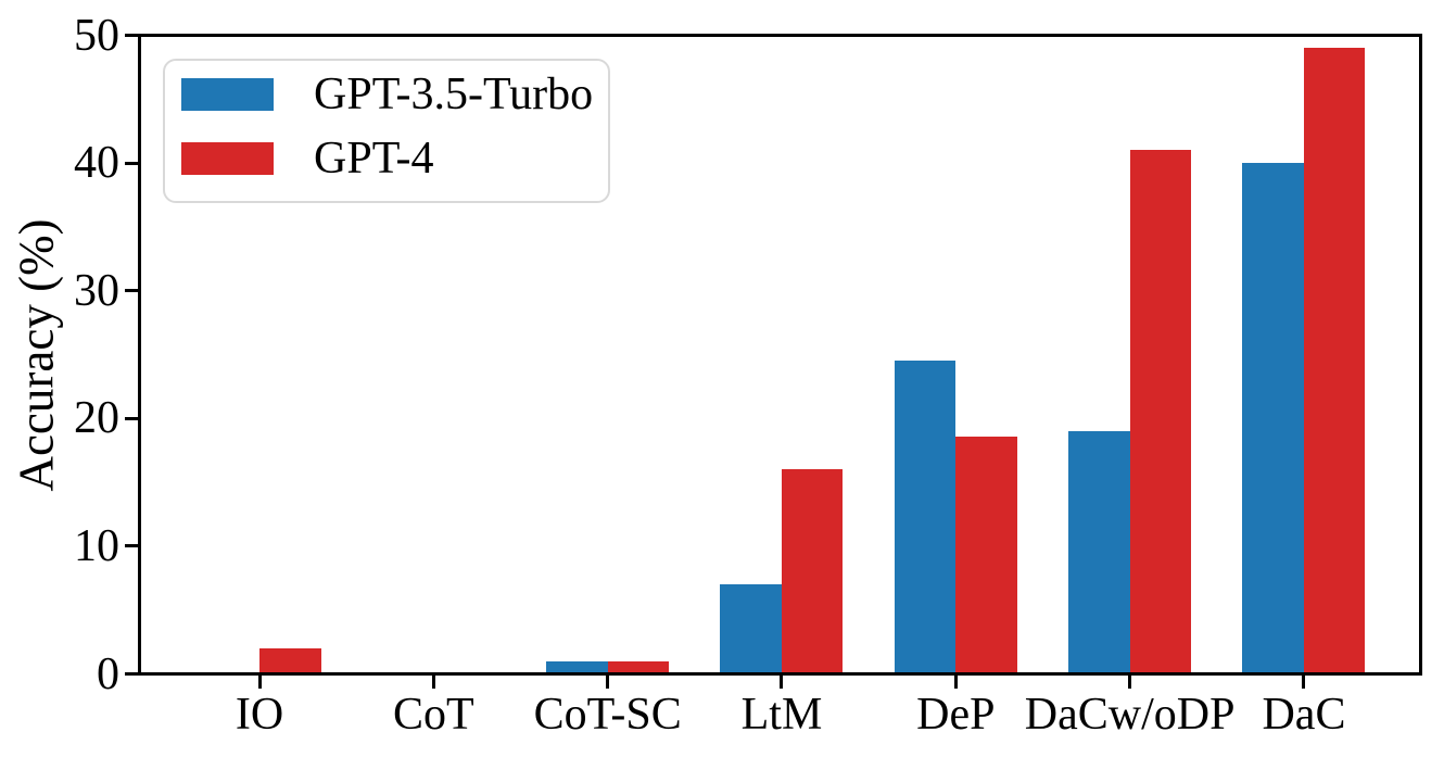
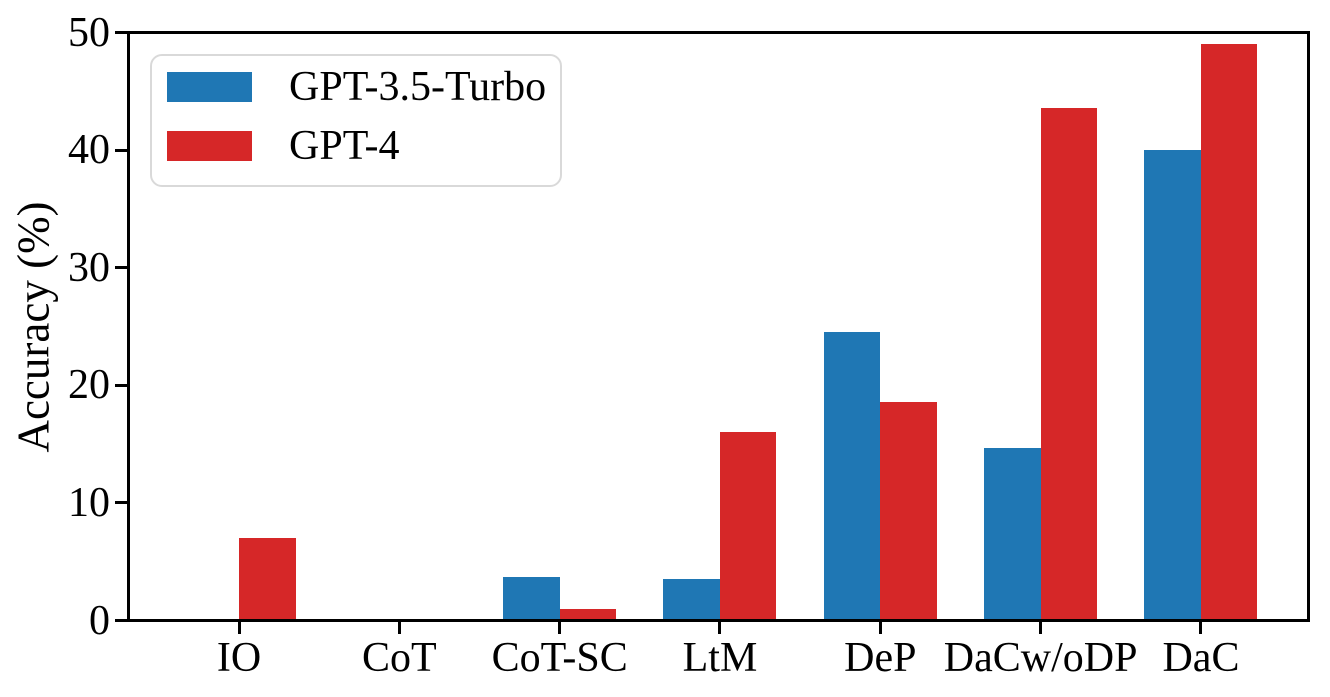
GPT-4/IO: 2.0 -> 7.0
GPT-3.5-Turbo/CoT-SC: 1.0 -> 3.7
GPT-3.5-Turbo/LtM: 7.0 -> 3.5
GPT-3.5-Turbo/DaCw/oDP: 19.0 -> 14.7
GPT-4/DaCw/oDP: 41.0 -> 43.6
